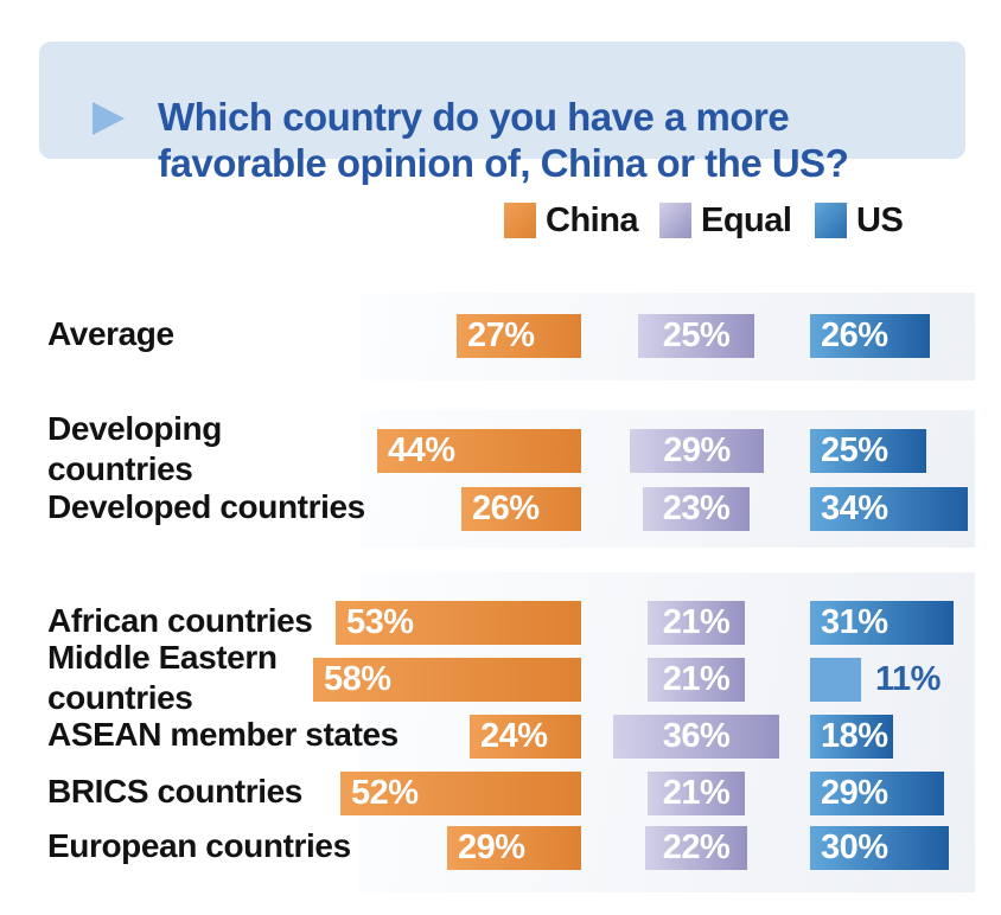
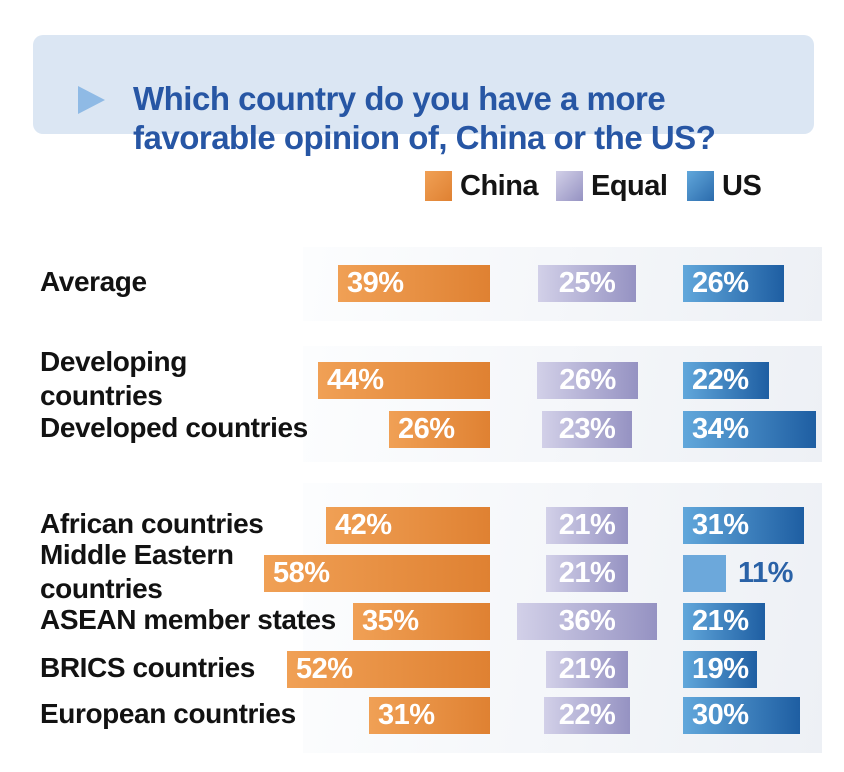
China/Average: 27% -> 39%
Equal/Developing countries: 29% -> 26%
US/Developing countries: 25% -> 22%
China/African countries: 53% -> 42%
China/ASEAN member states: 24% -> 35%
US/ASEAN member states: 18% -> 21%
US/BRICS countries: 29% -> 19%
China/European countries: 29% -> 31%
